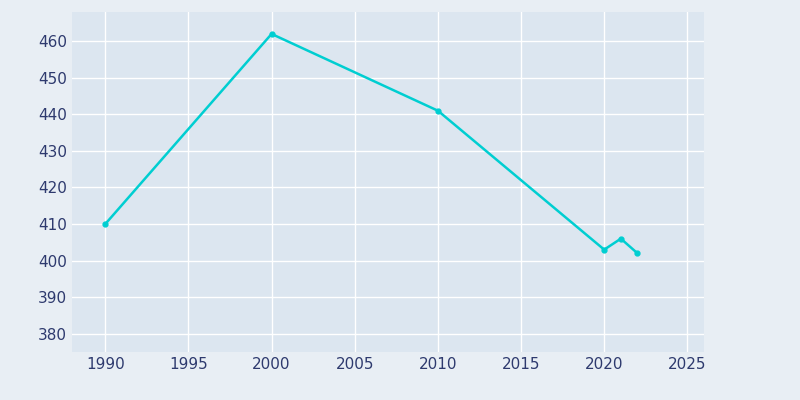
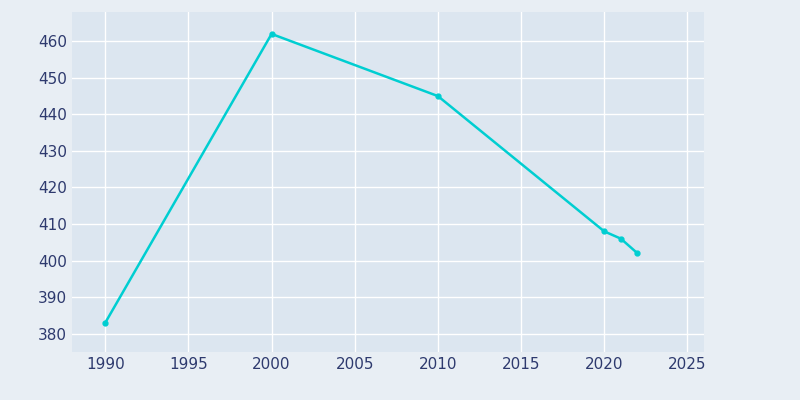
1990: 410 -> 383
2010: 441 -> 445
2020: 403 -> 408
